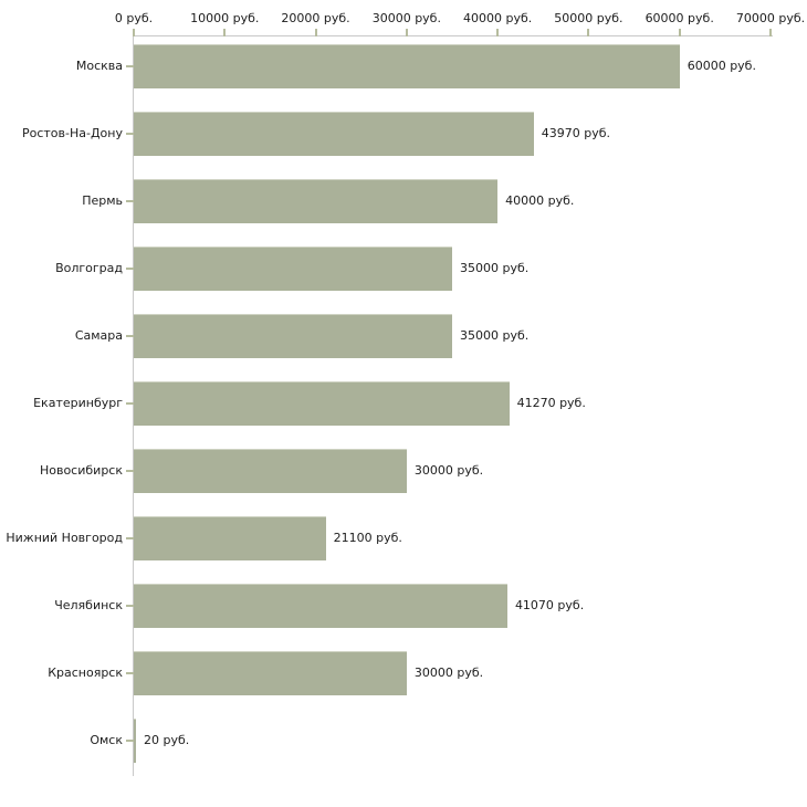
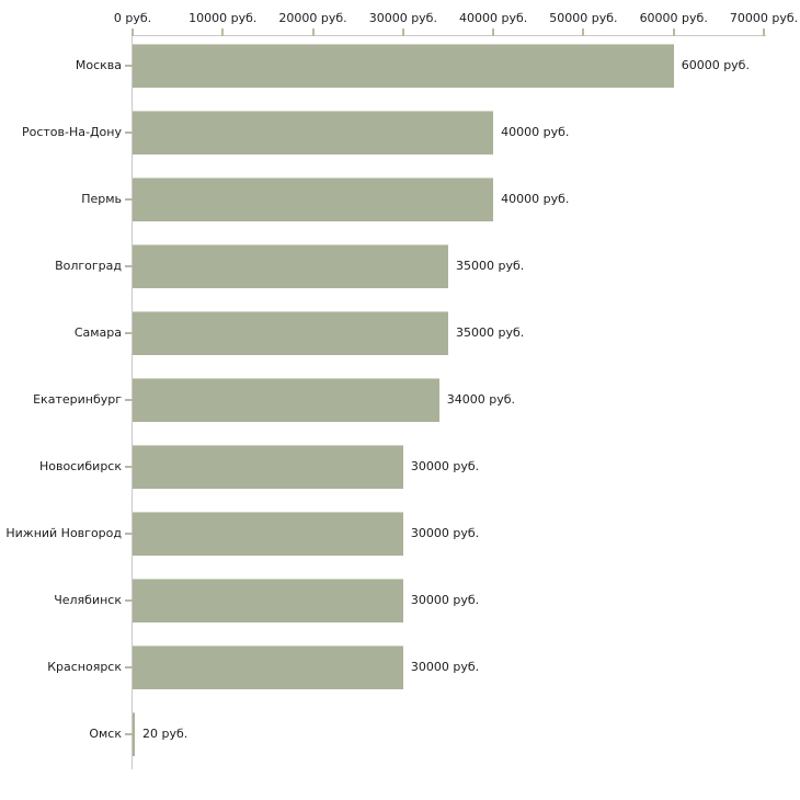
Ростов-На-Дону: 43970 -> 40000
Екатеринбург: 41270 -> 34000
Нижний Новгород: 21100 -> 30000
Челябинск: 41070 -> 30000
